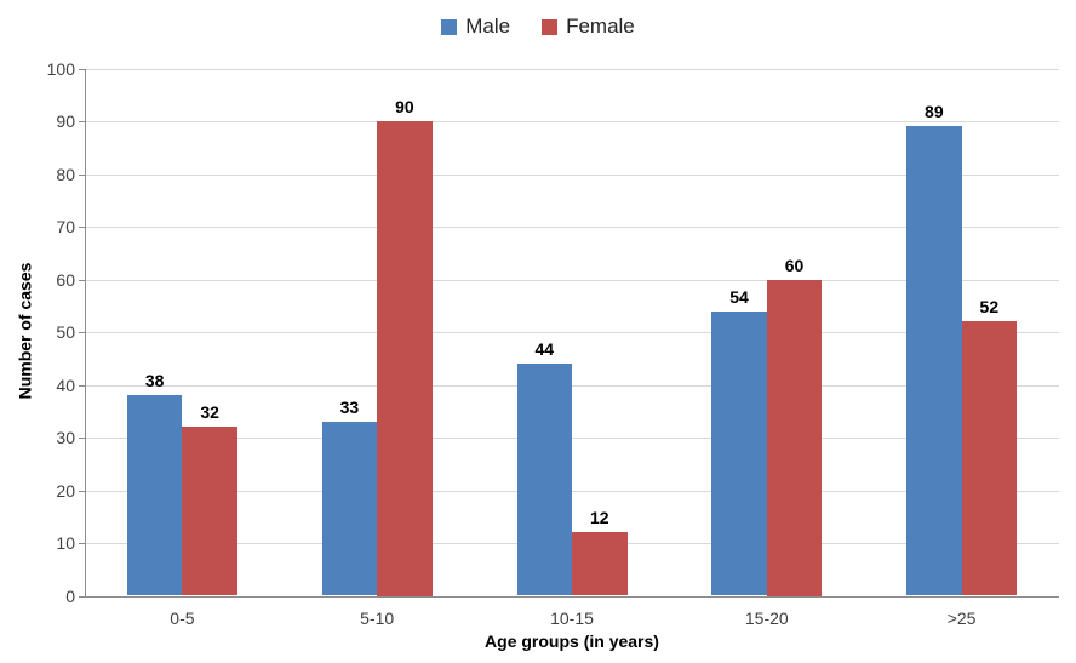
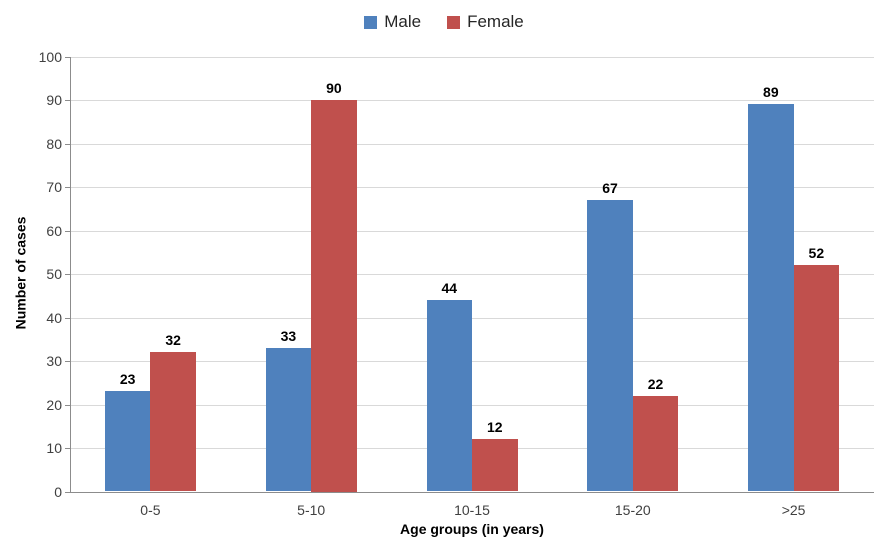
Male/0-5: 38 -> 23
Male/15-20: 54 -> 67
Female/15-20: 60 -> 22
